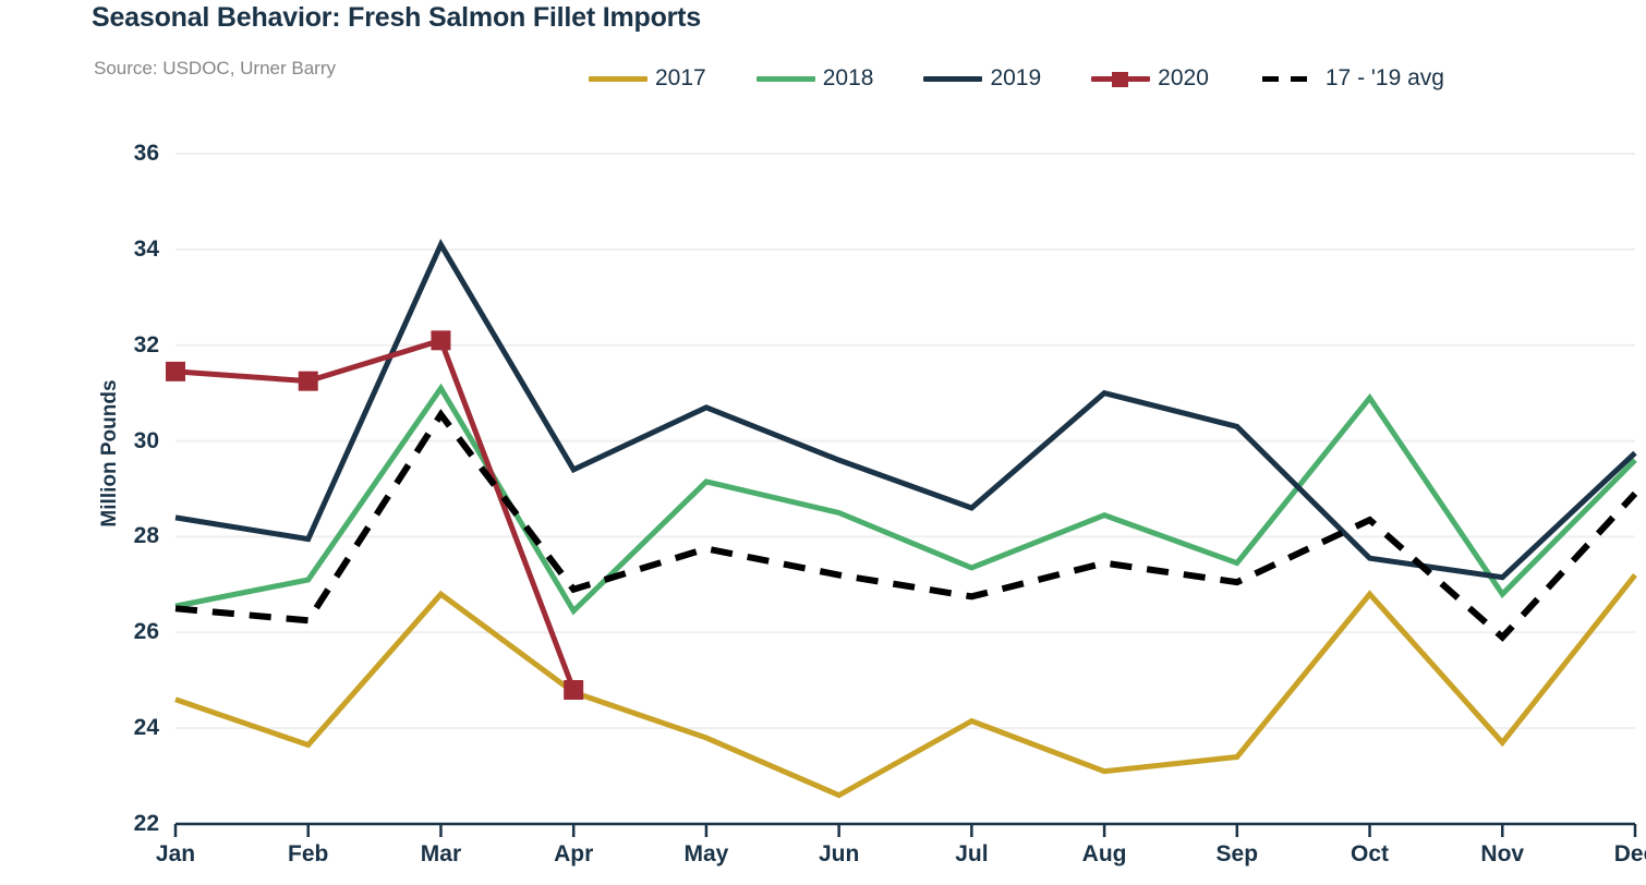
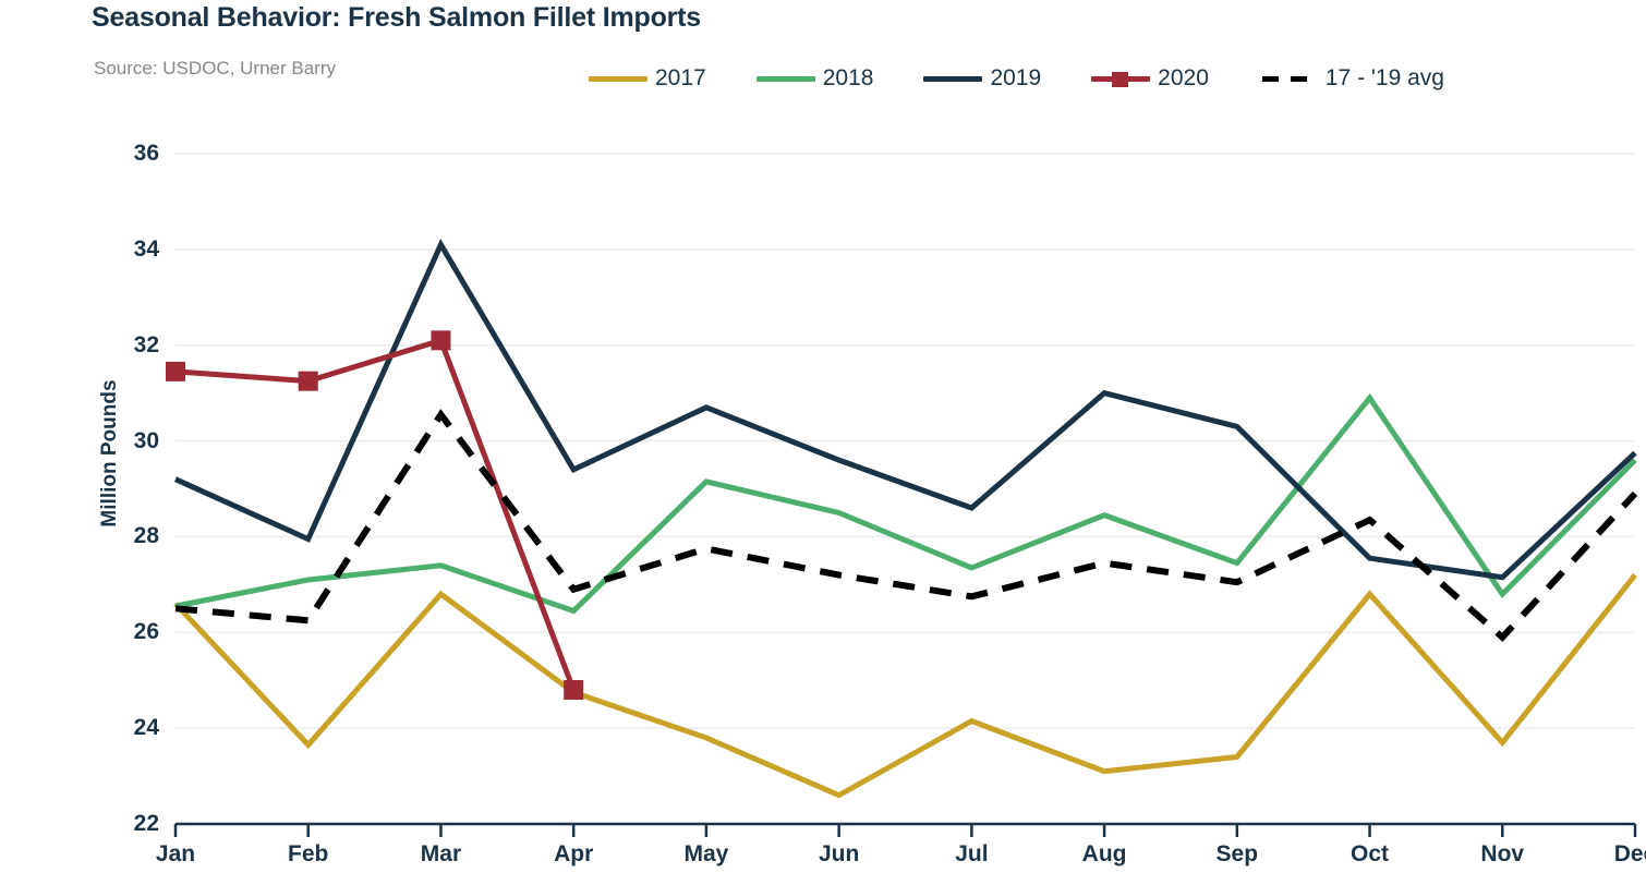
2017/Jan: 24.6 -> 26.6
2019/Jan: 28.4 -> 29.2
2018/Mar: 31.1 -> 27.4
